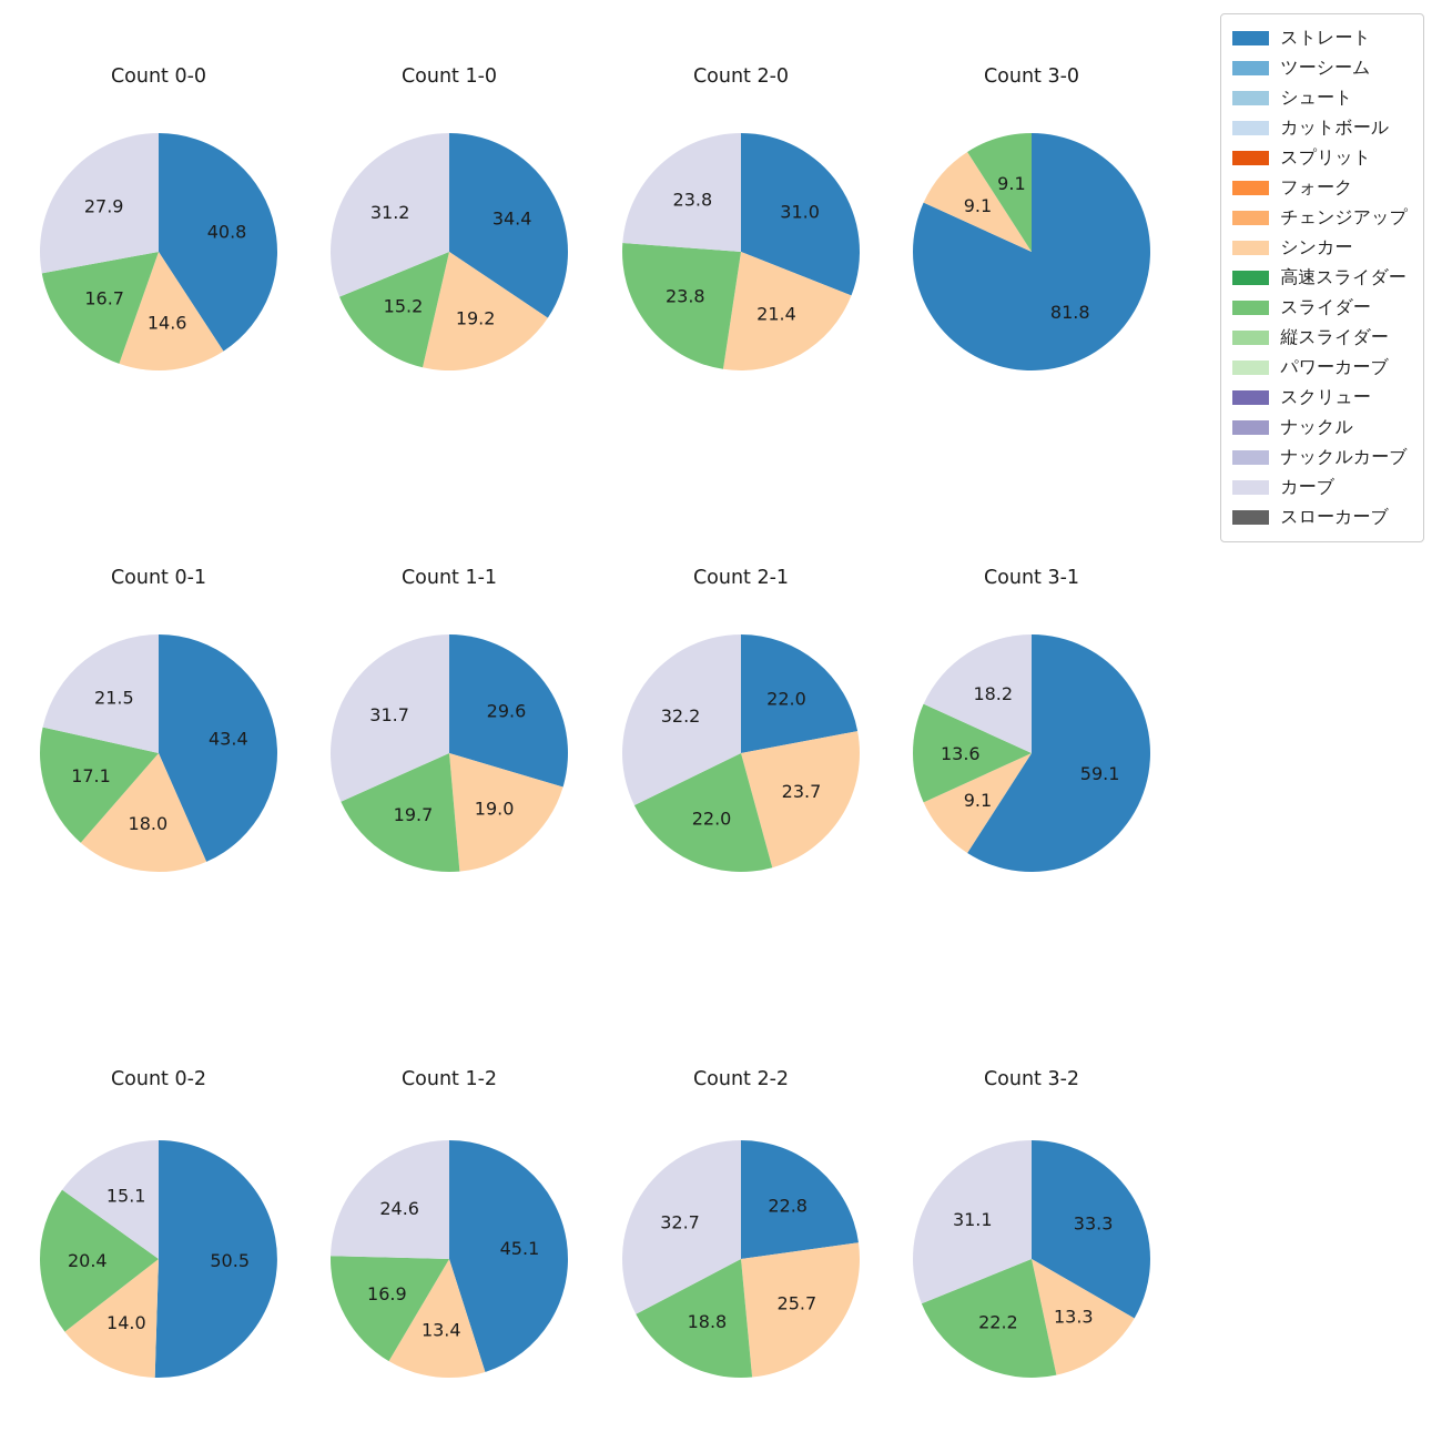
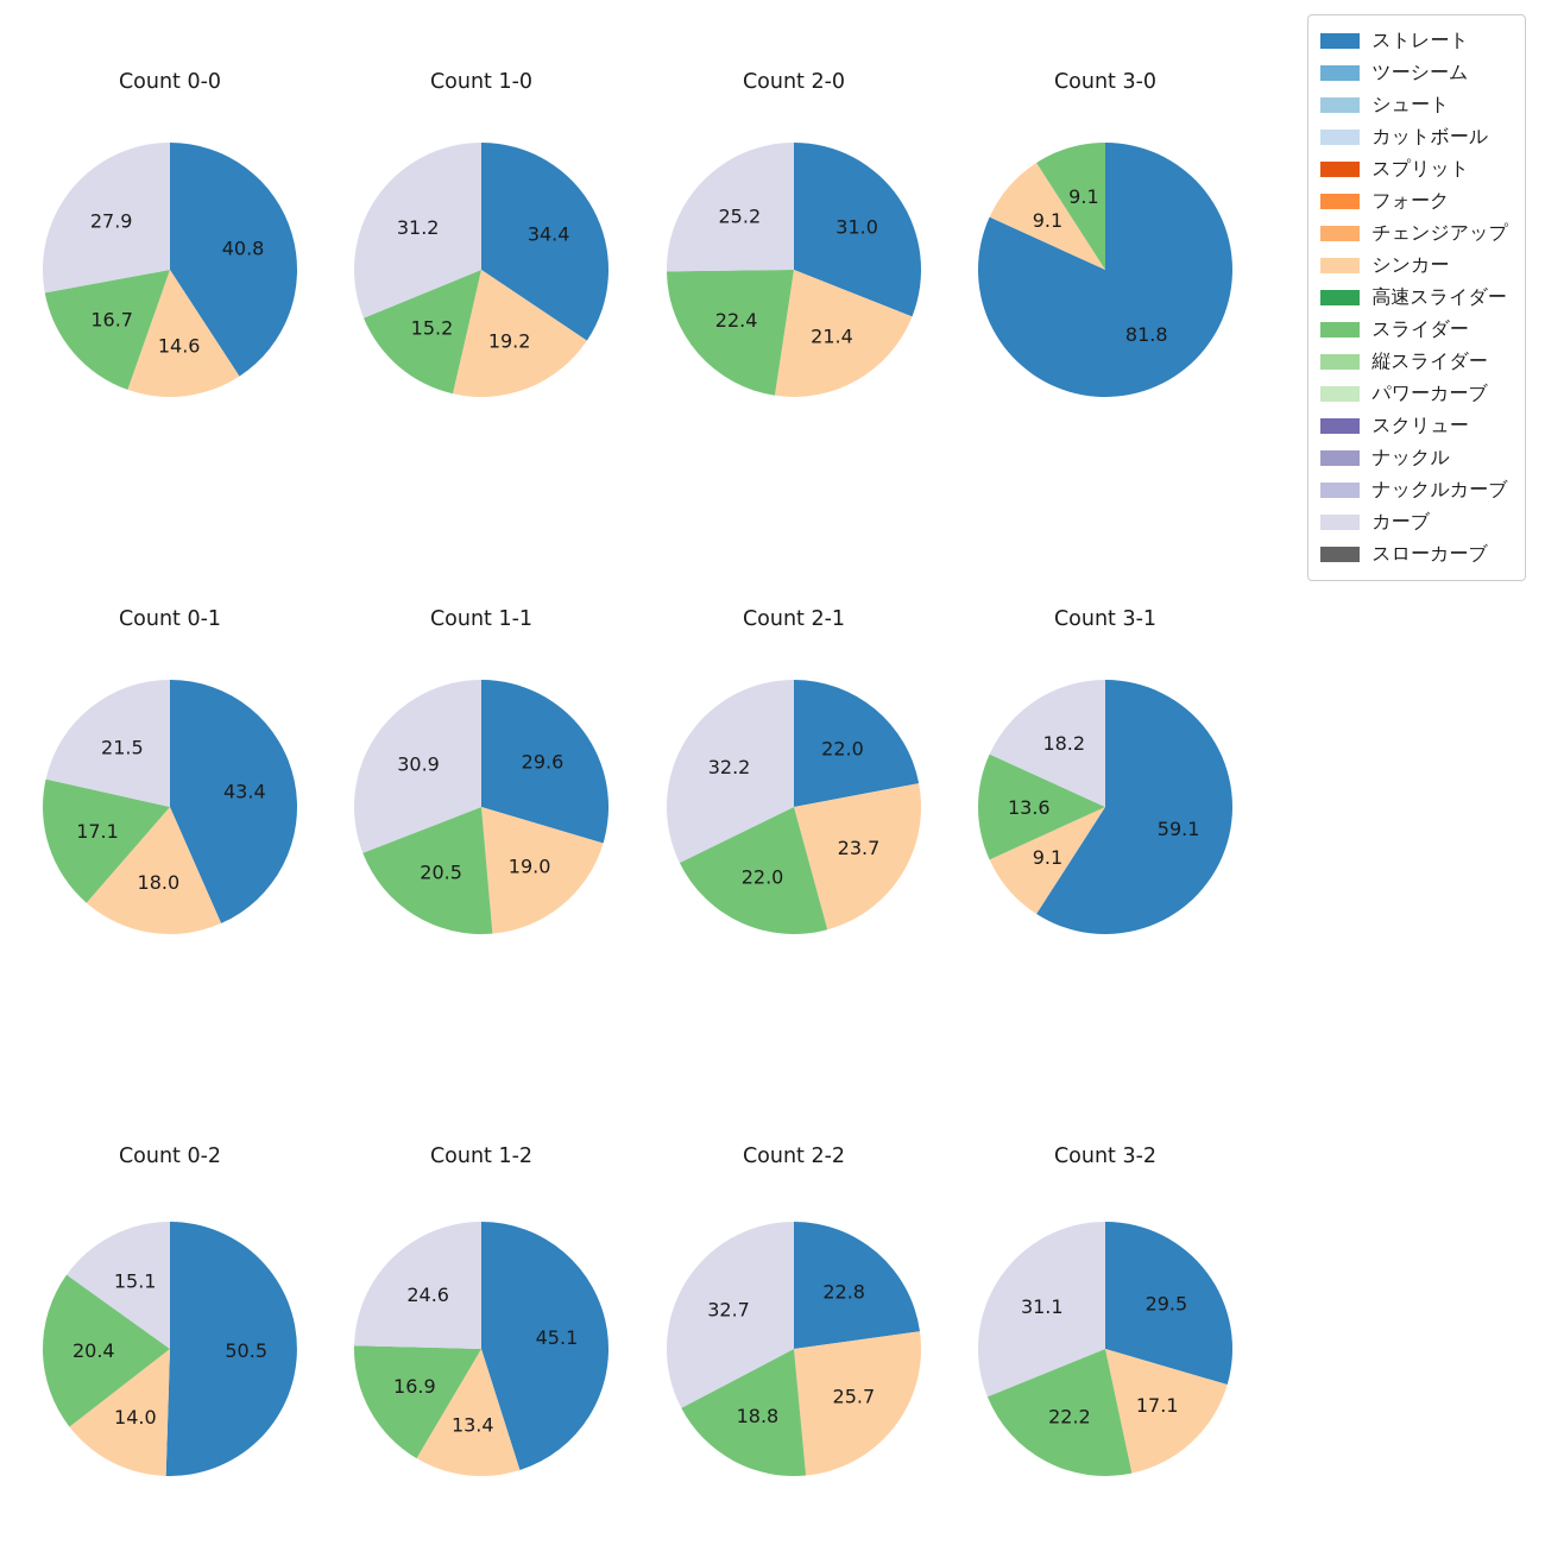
Count 2-0/スライダー: 23.8 -> 22.4
Count 2-0/カーブ: 23.8 -> 25.2
Count 1-1/スライダー: 19.7 -> 20.5
Count 1-1/カーブ: 31.7 -> 30.9
Count 3-2/ストレート: 33.3 -> 29.5
Count 3-2/シンカー: 13.3 -> 17.1
